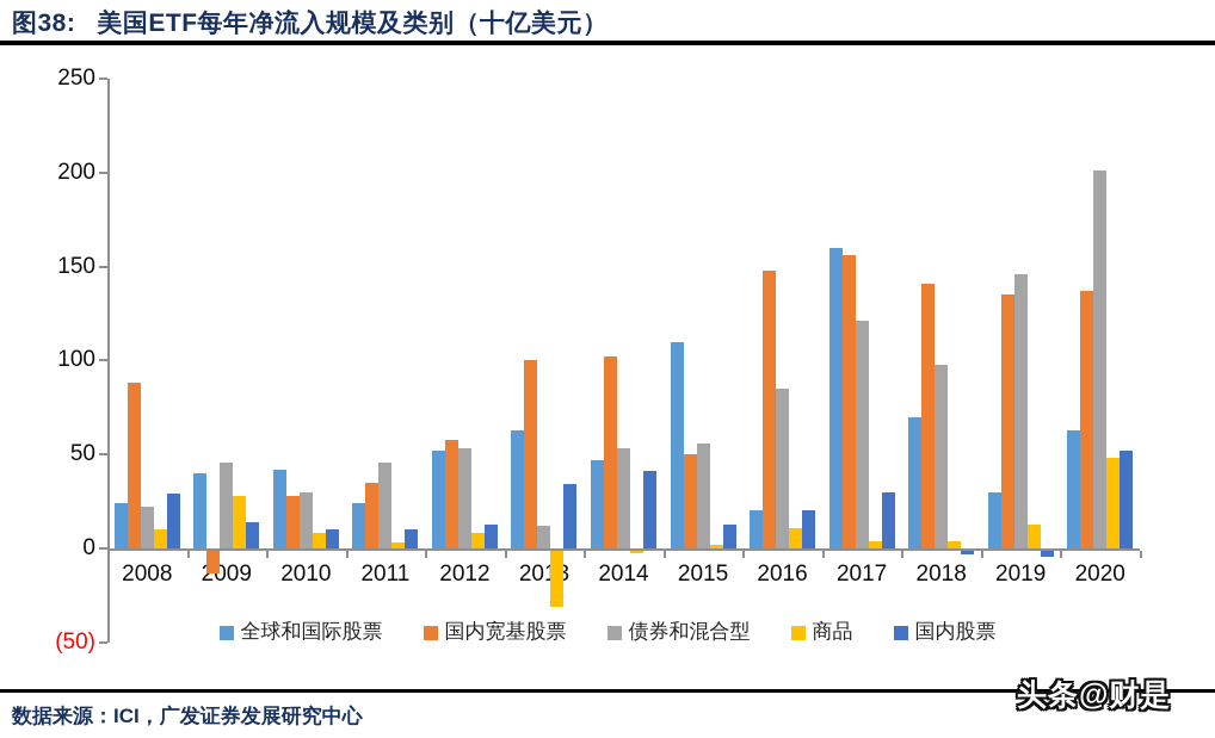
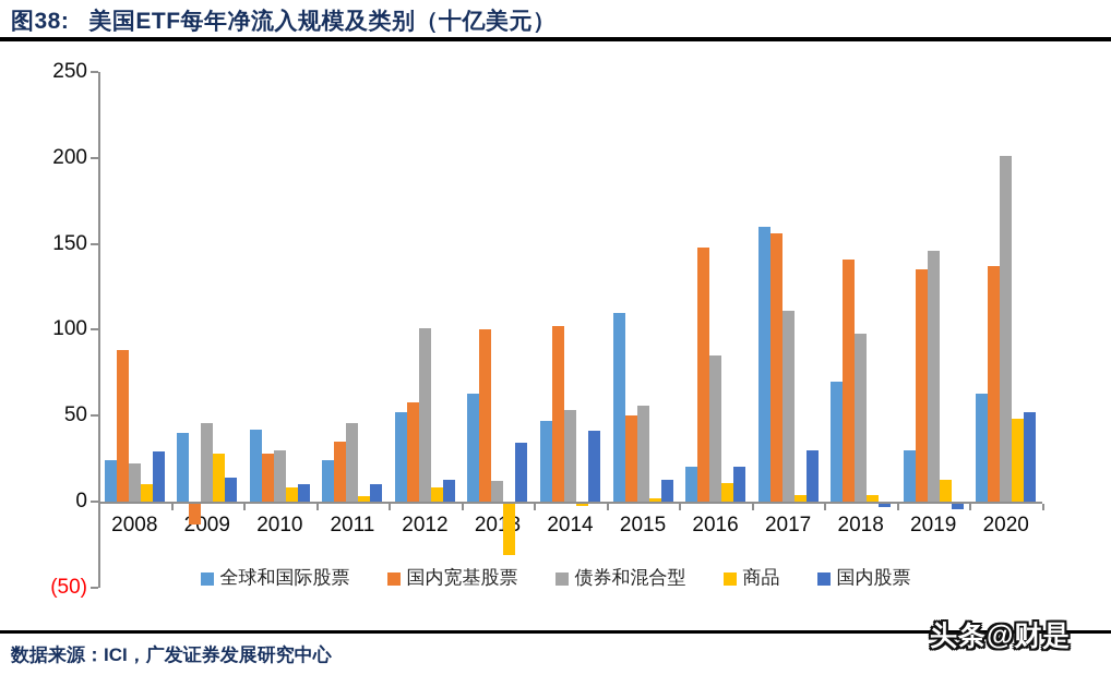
债券和混合型/2012: 53 -> 101
债券和混合型/2017: 121 -> 111
